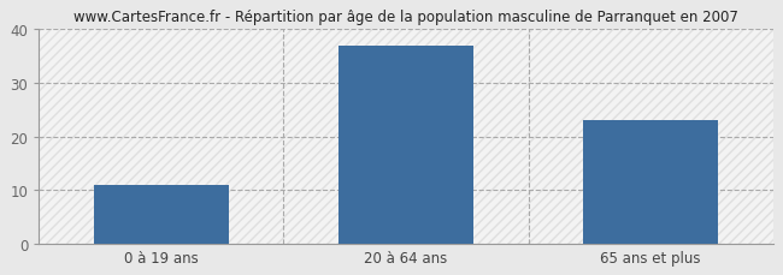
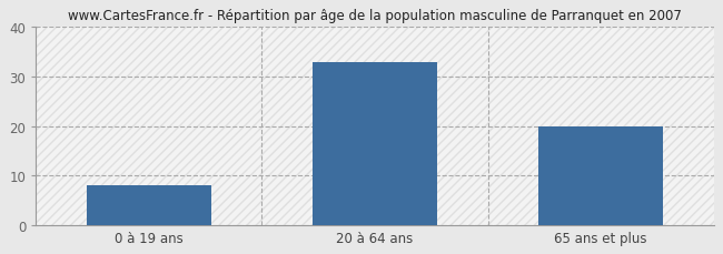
0 à 19 ans: 11 -> 8
20 à 64 ans: 37 -> 33
65 ans et plus: 23 -> 20
